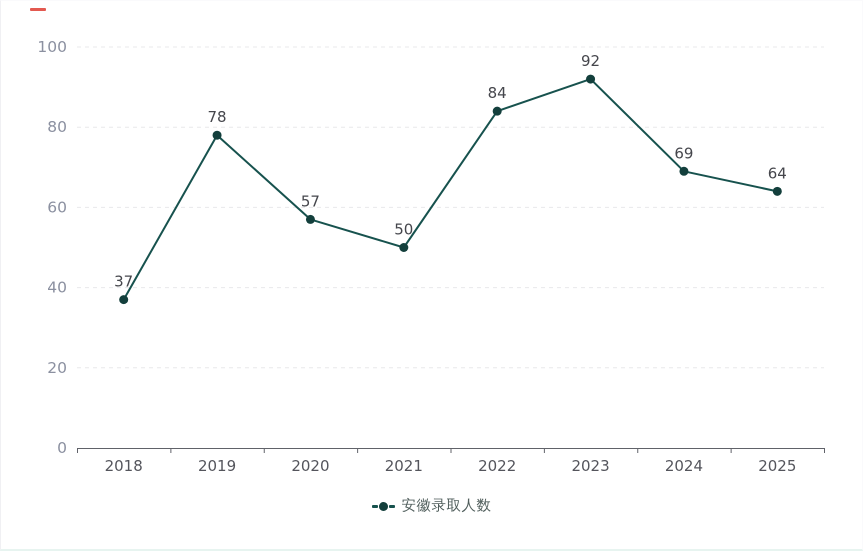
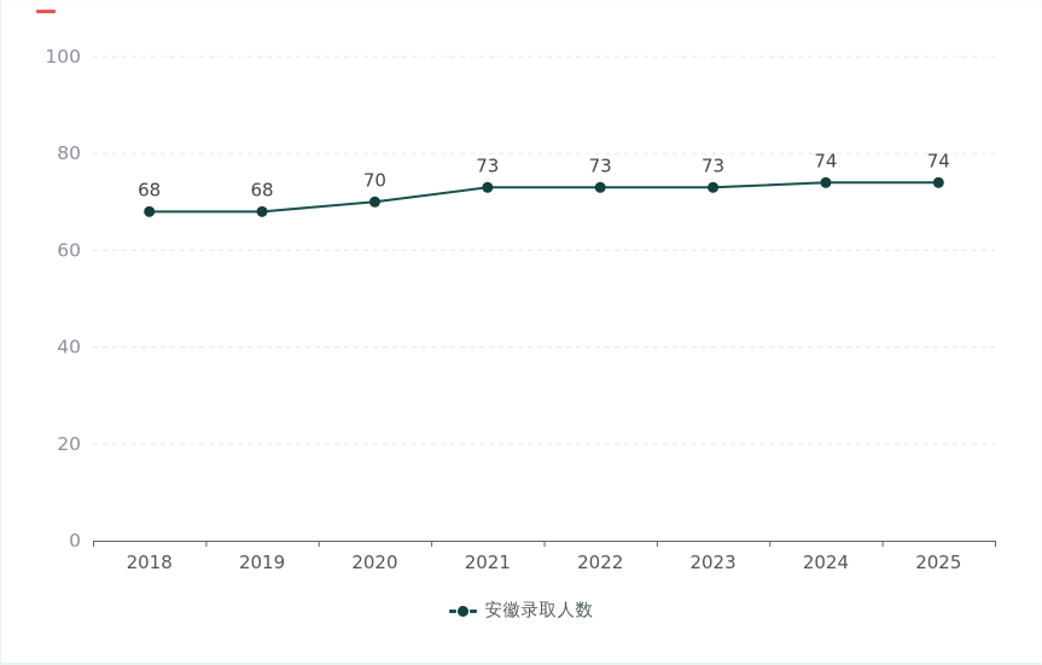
2018: 37 -> 68
2019: 78 -> 68
2020: 57 -> 70
2021: 50 -> 73
2022: 84 -> 73
2023: 92 -> 73
2024: 69 -> 74
2025: 64 -> 74
